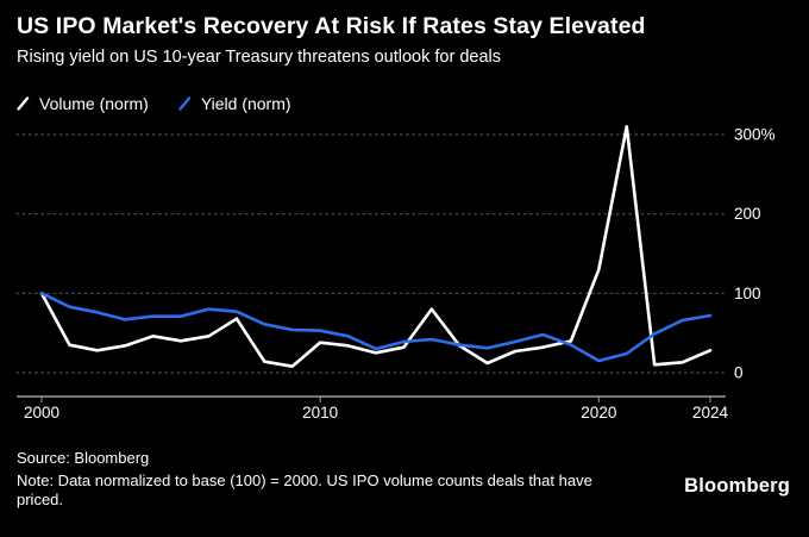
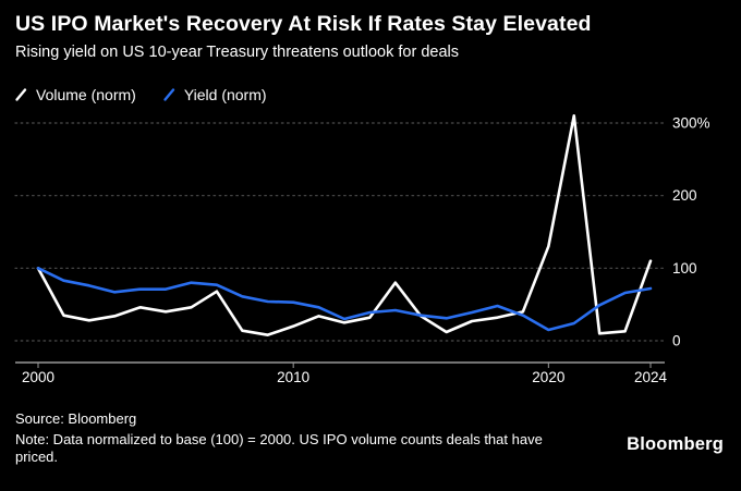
Volume (norm)/2010: 40% -> 20%
Volume (norm)/2024: 30% -> 110%
